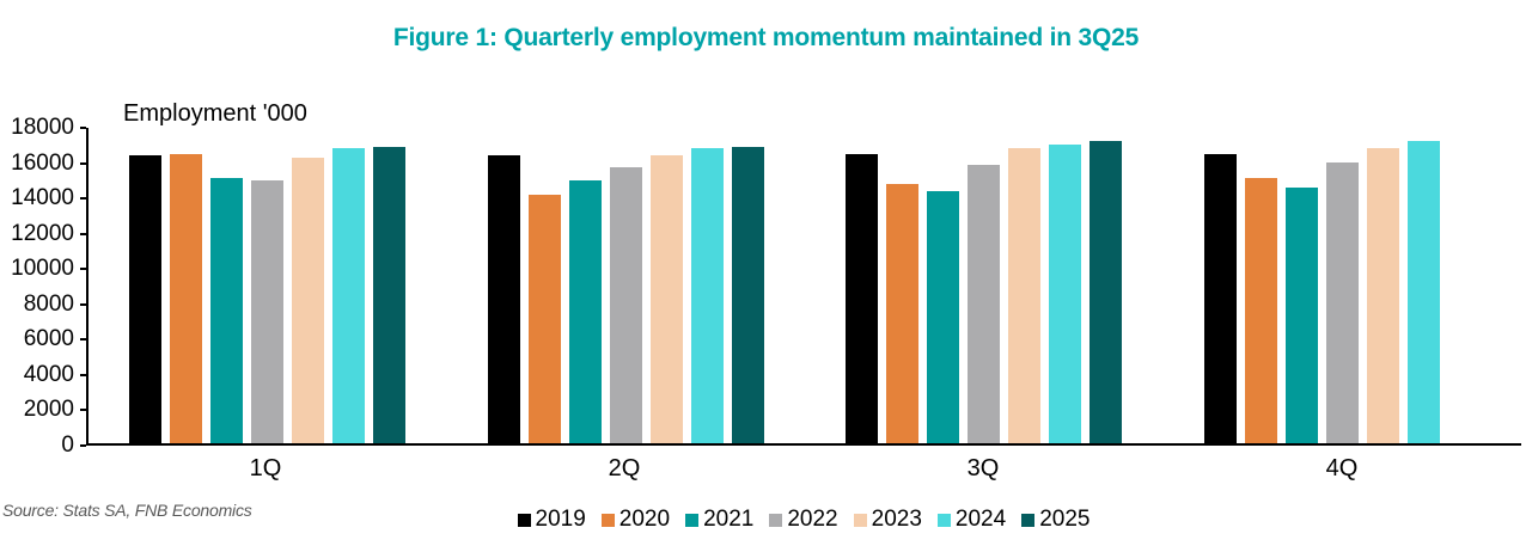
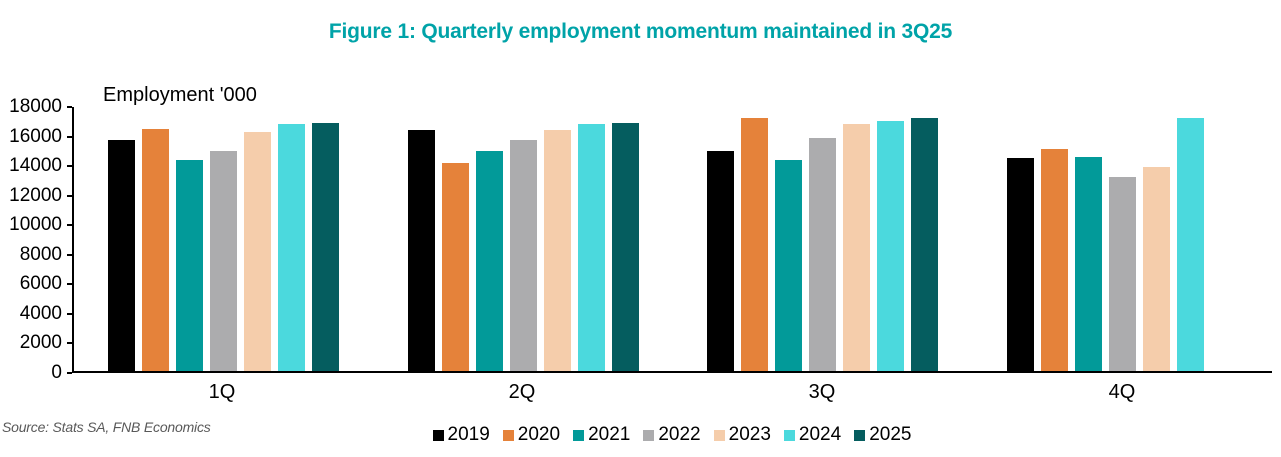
2019/1Q: 16300 -> 15600
2021/1Q: 15000 -> 14300
2019/3Q: 16400 -> 14900
2020/3Q: 14700 -> 17100
2019/4Q: 16400 -> 14400
2022/4Q: 15900 -> 13100
2023/4Q: 16700 -> 13800
